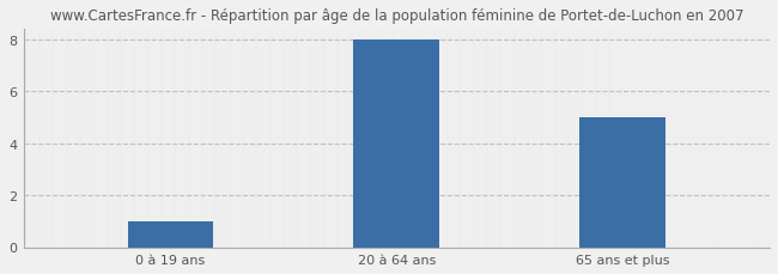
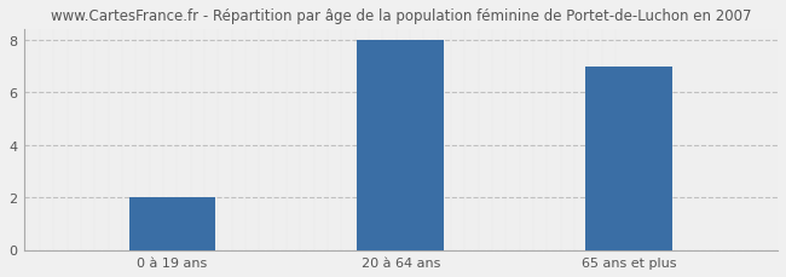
0 à 19 ans: 1 -> 2
65 ans et plus: 5 -> 7
